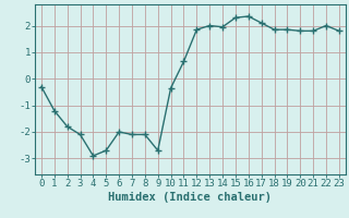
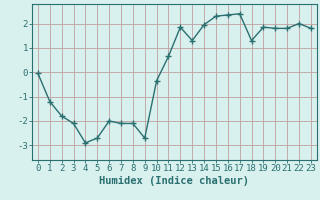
0: -0.30 -> -0.05
13: 2.00 -> 1.30
17: 2.10 -> 2.40
18: 1.85 -> 1.30
